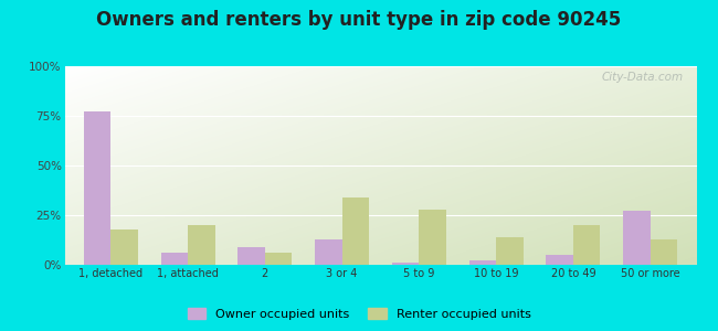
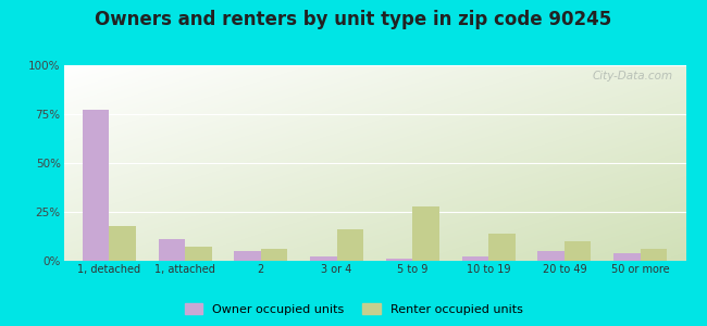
Owner occupied units/1, attached: 6% -> 11%
Renter occupied units/1, attached: 20% -> 7%
Owner occupied units/2: 9% -> 5%
Owner occupied units/3 or 4: 13% -> 2%
Renter occupied units/3 or 4: 34% -> 16%
Renter occupied units/20 to 49: 20% -> 10%
Owner occupied units/50 or more: 27% -> 4%
Renter occupied units/50 or more: 13% -> 6%
